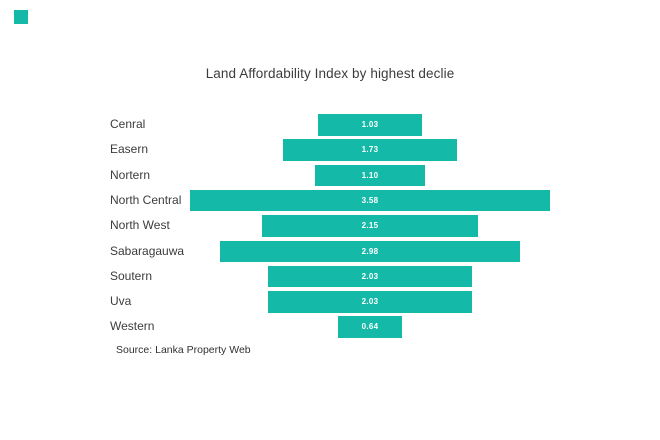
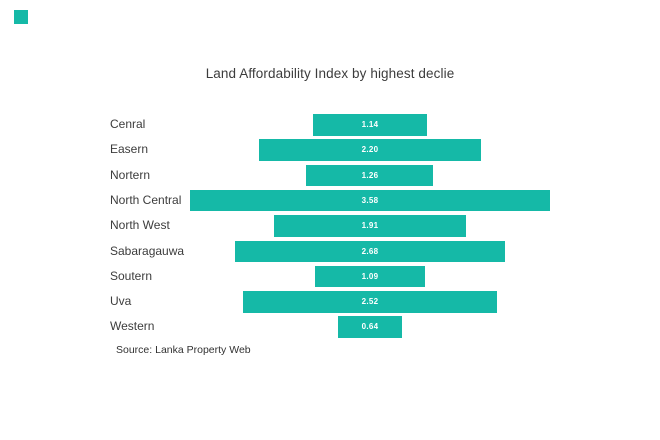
Cenral: 1.03 -> 1.14
Easern: 1.73 -> 2.20
Nortern: 1.10 -> 1.26
North West: 2.15 -> 1.91
Sabaragauwa: 2.98 -> 2.68
Soutern: 2.03 -> 1.09
Uva: 2.03 -> 2.52
